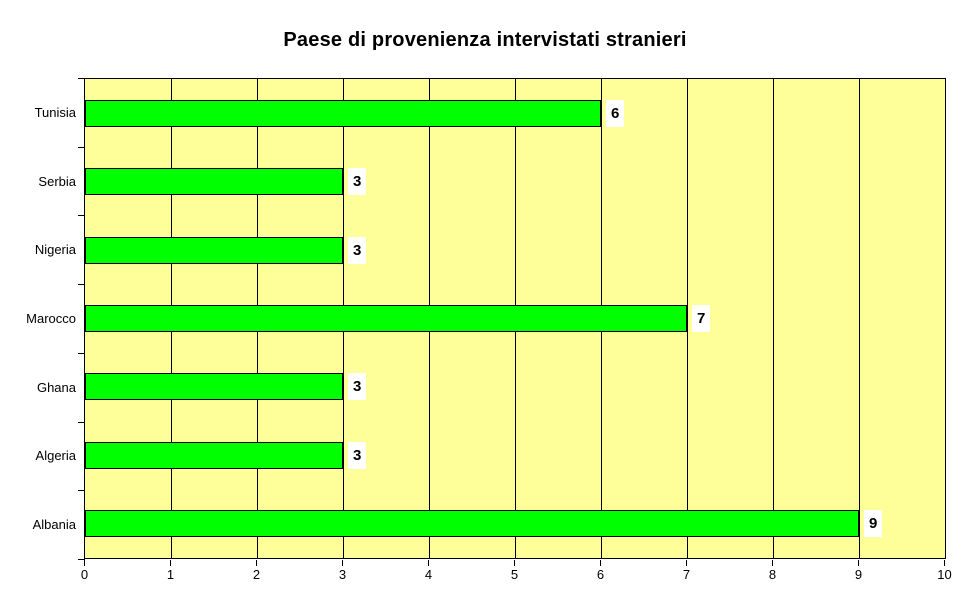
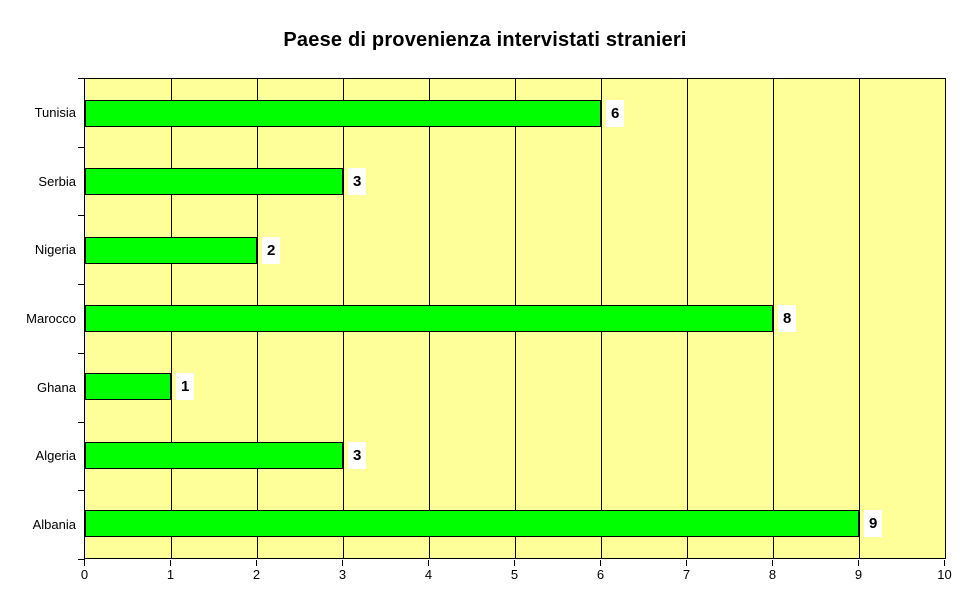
Nigeria: 3 -> 2
Marocco: 7 -> 8
Ghana: 3 -> 1
